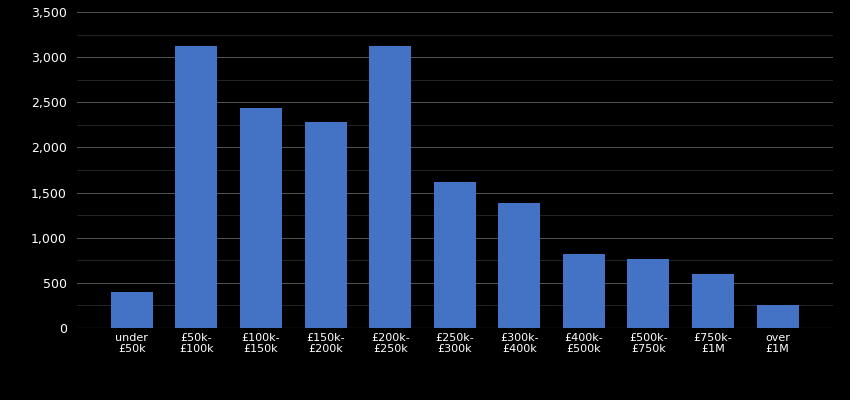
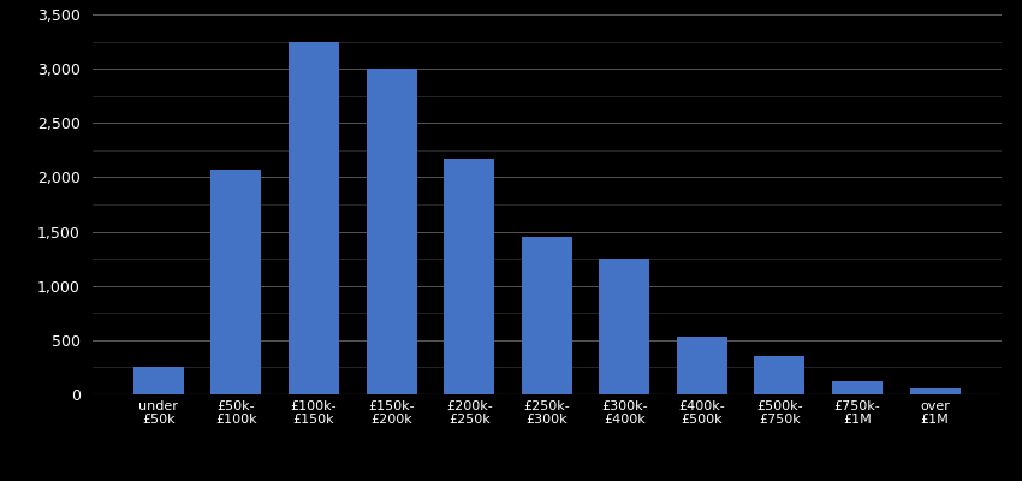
under £50k: 400 -> 250
£50k- £100k: 3,120 -> 2,080
£100k- £150k: 2,440 -> 3,250
£150k- £200k: 2,280 -> 3,000
£200k- £250k: 3,120 -> 2,180
£250k- £300k: 1,620 -> 1,450
£300k- £400k: 1,380 -> 1,250
£400k- £500k: 820 -> 530
£500k- £750k: 760 -> 350
£750k- £1M: 600 -> 120
over £1M: 260 -> 50
